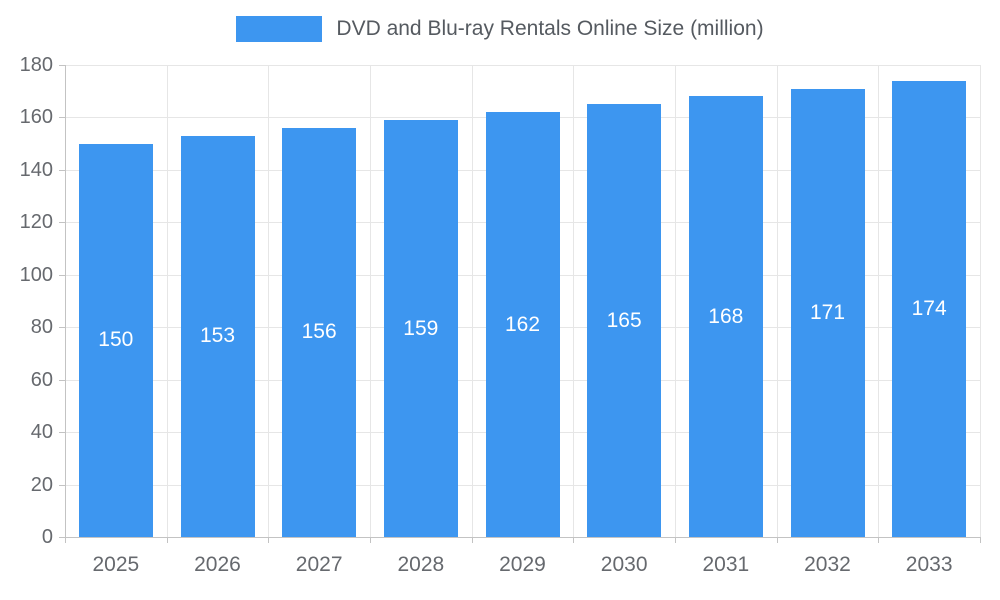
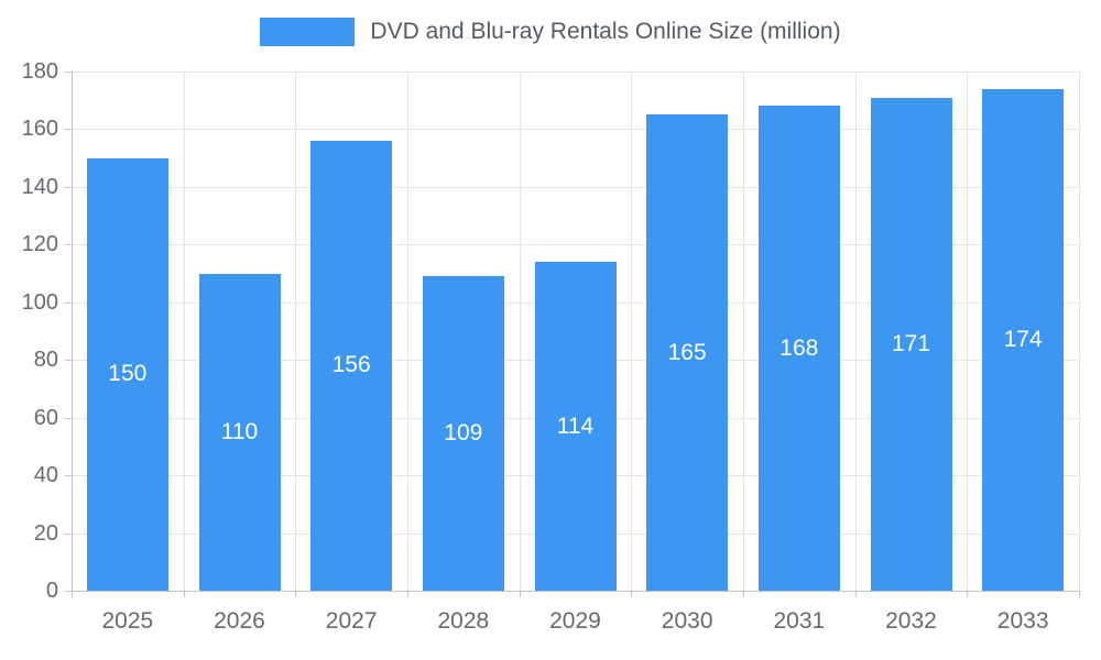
2026: 153 -> 110
2028: 159 -> 109
2029: 162 -> 114
